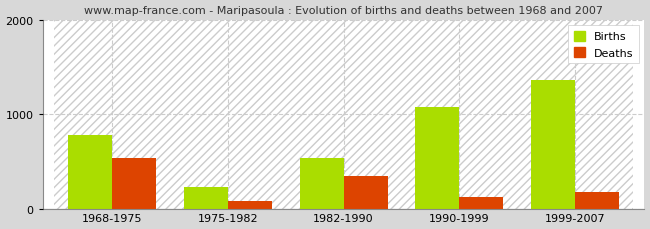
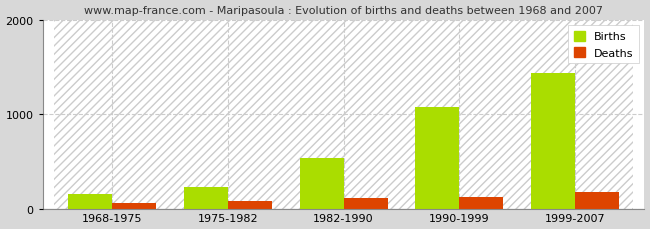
Births/1968-1975: 780 -> 150
Deaths/1968-1975: 540 -> 60
Deaths/1982-1990: 340 -> 110
Births/1999-2007: 1360 -> 1430
